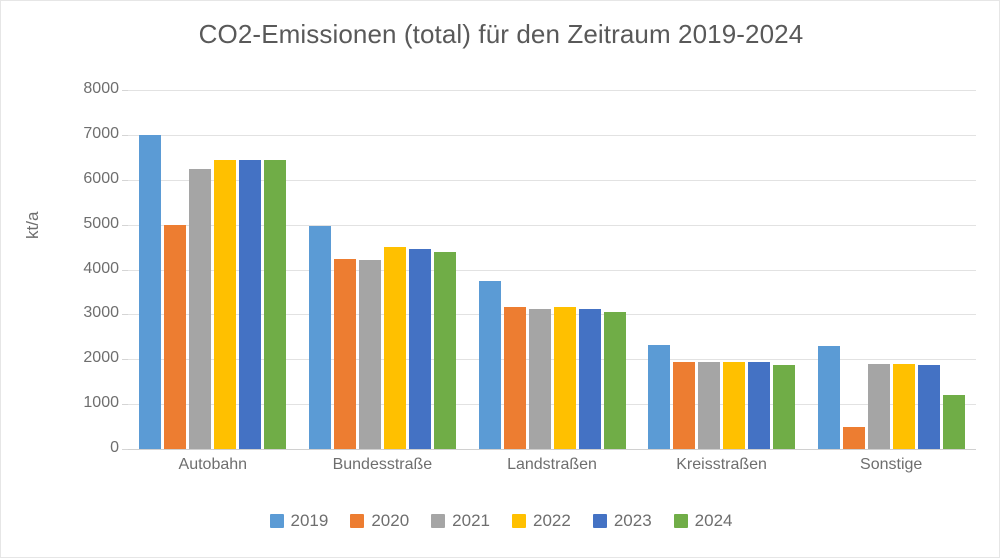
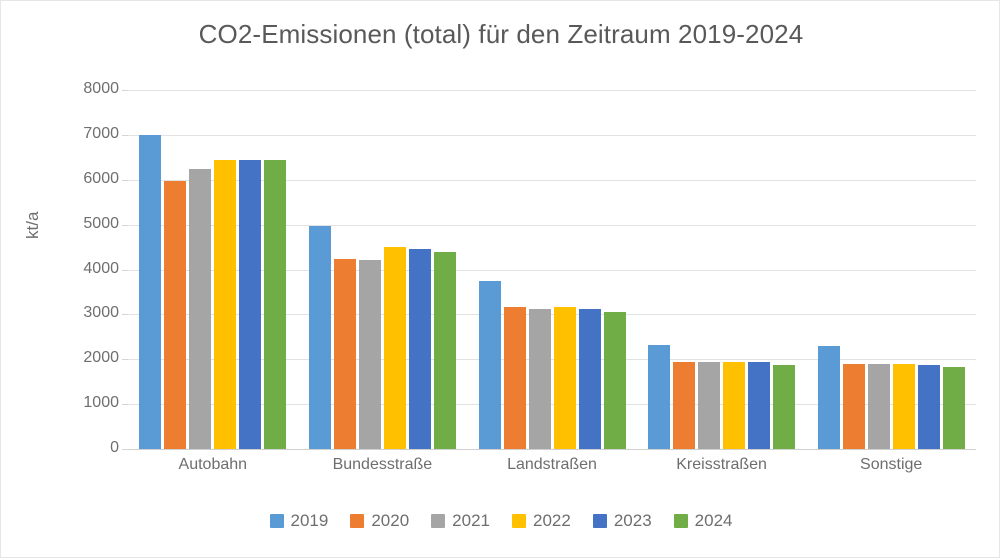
2020/Autobahn: 5000 -> 6000
2020/Sonstige: 500 -> 1900
2024/Sonstige: 1200 -> 1800
